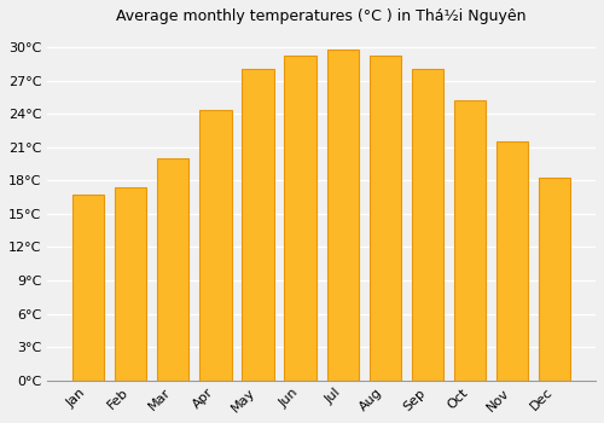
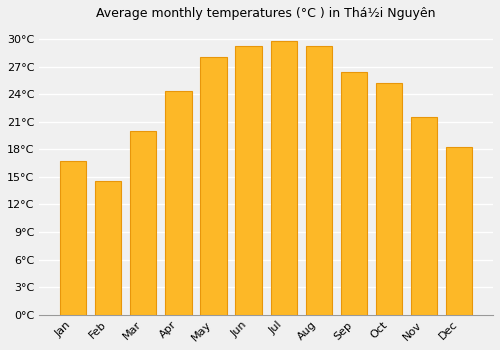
Feb: 17.4°C -> 14.6°C
Sep: 28.0°C -> 26.4°C
